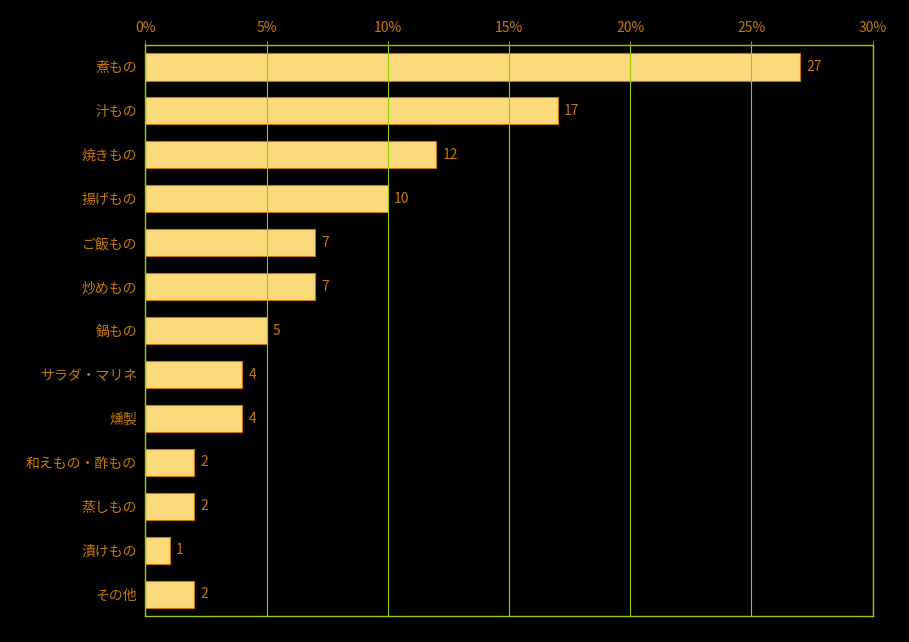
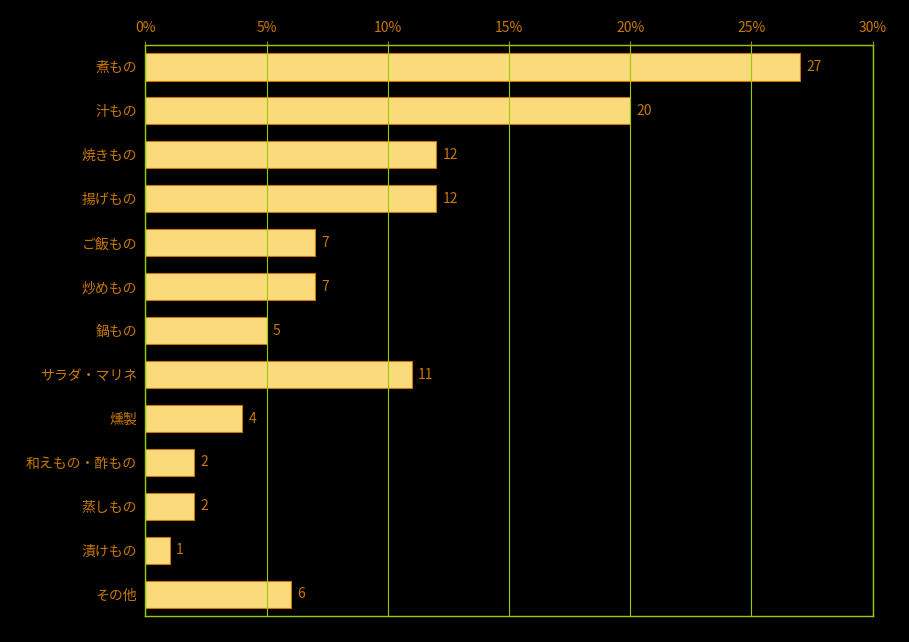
汁もの: 17 -> 20
揚げもの: 10 -> 12
サラダ・マリネ: 4 -> 11
その他: 2 -> 6
